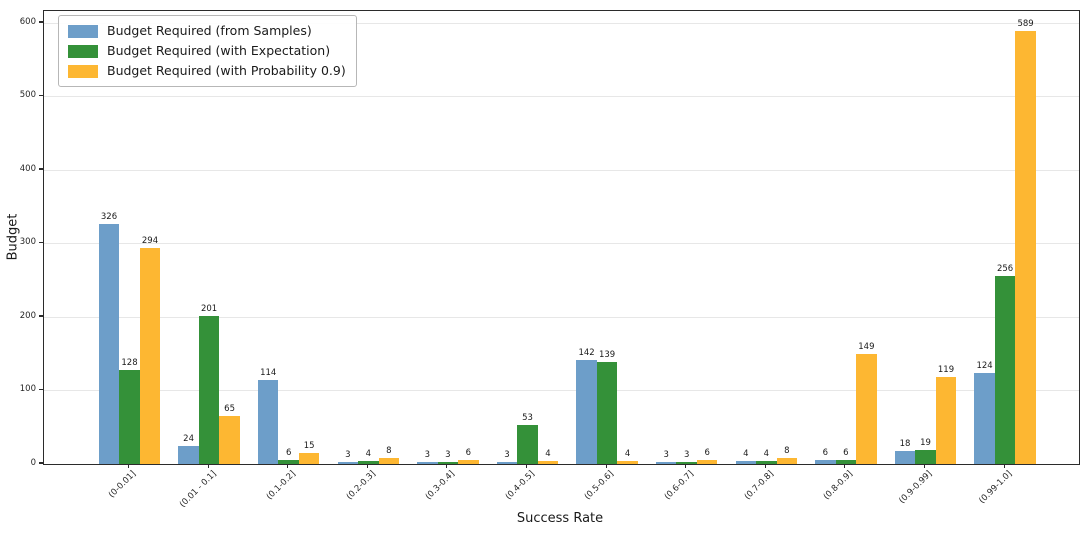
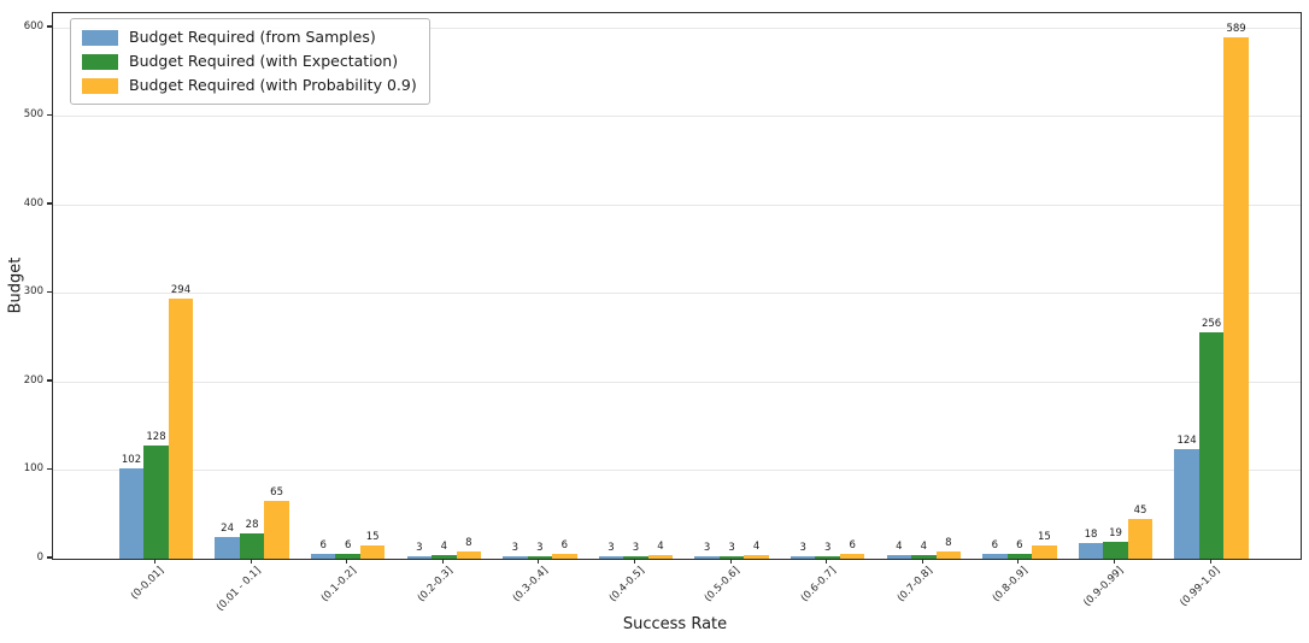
Budget Required (from Samples)/(0-0.01]: 326 -> 102
Budget Required (with Expectation)/(0.01 - 0.1]: 201 -> 28
Budget Required (from Samples)/(0.1-0.2]: 114 -> 6
Budget Required (with Expectation)/(0.4-0.5]: 53 -> 3
Budget Required (from Samples)/(0.5-0.6]: 142 -> 3
Budget Required (with Expectation)/(0.5-0.6]: 139 -> 3
Budget Required (with Probability 0.9)/(0.8-0.9]: 149 -> 15
Budget Required (with Probability 0.9)/(0.9-0.99]: 119 -> 45
